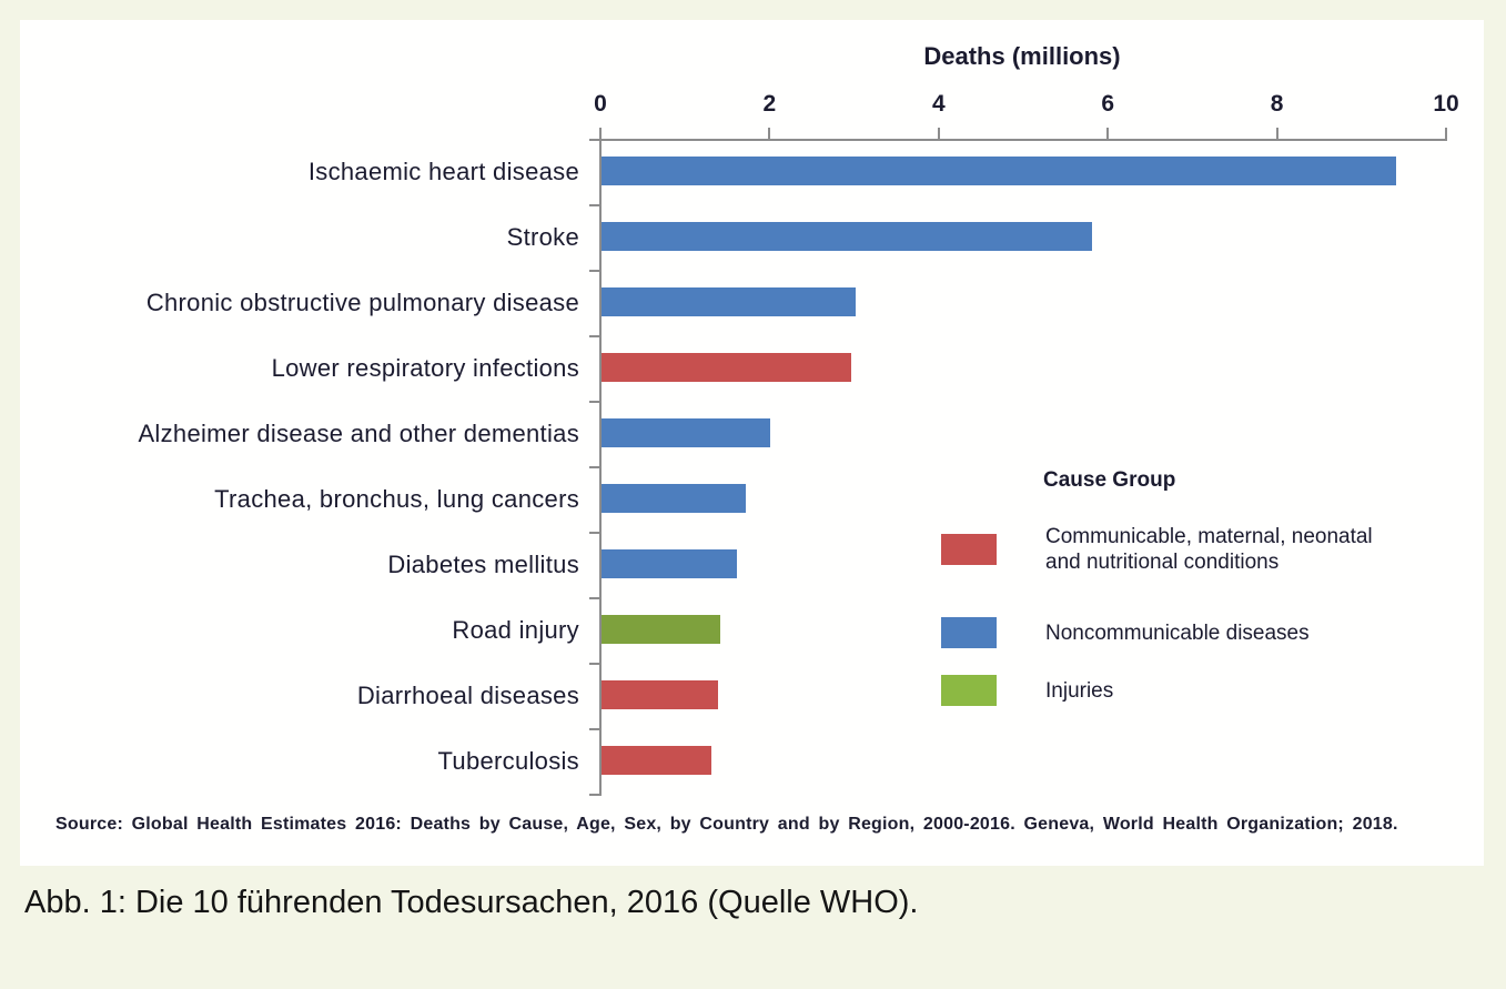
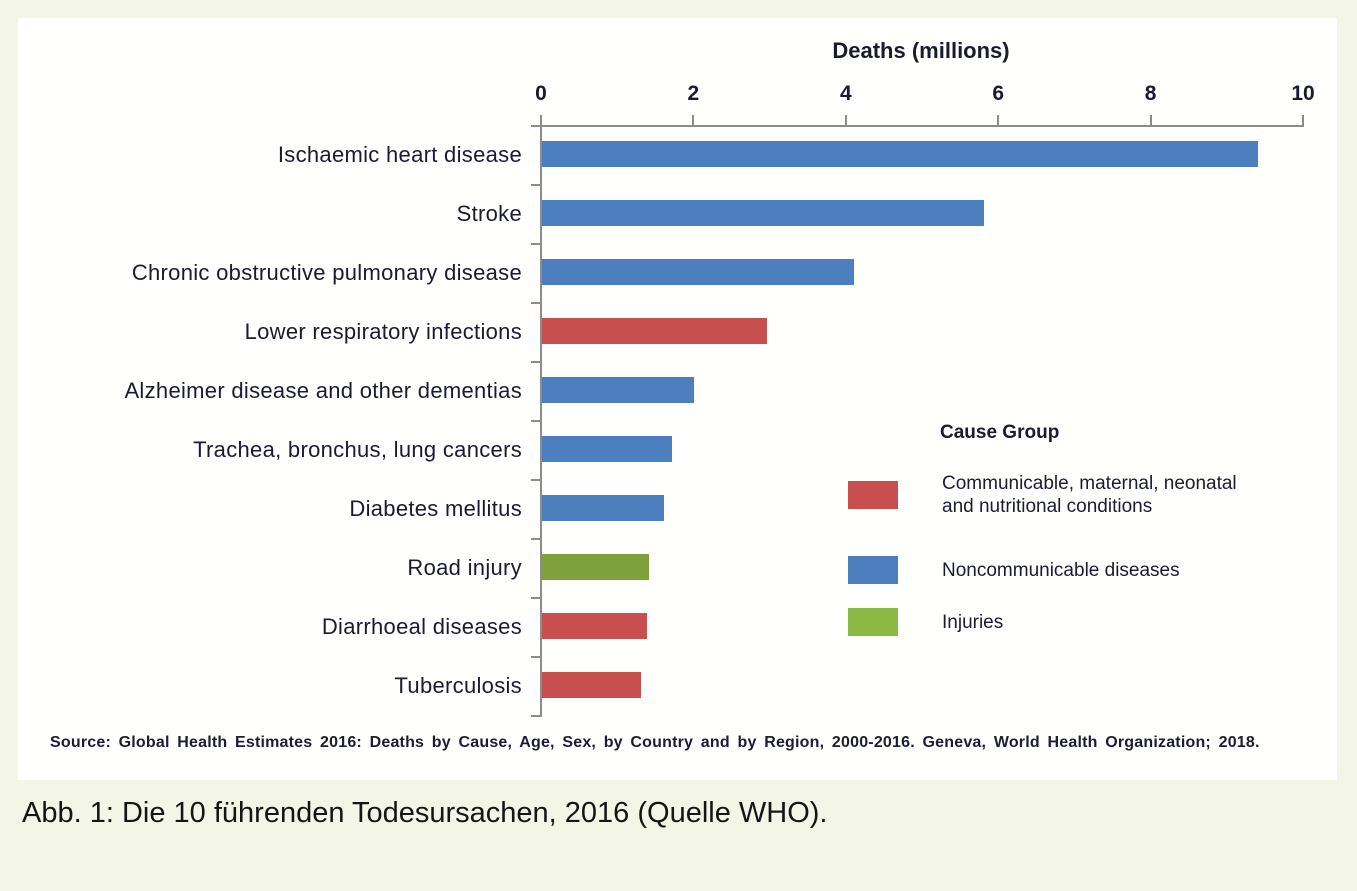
Chronic obstructive pulmonary disease: 3.0 -> 4.1
